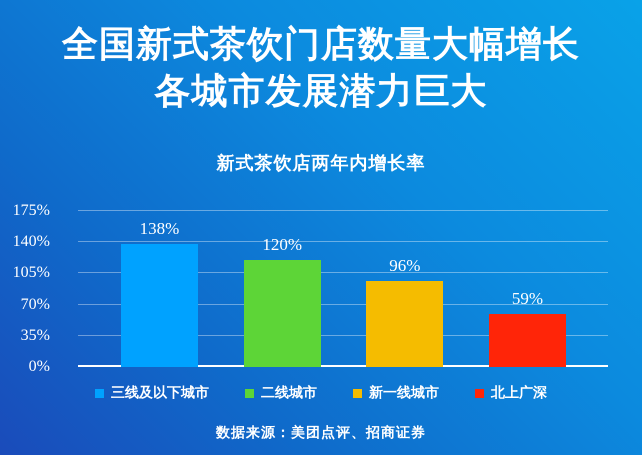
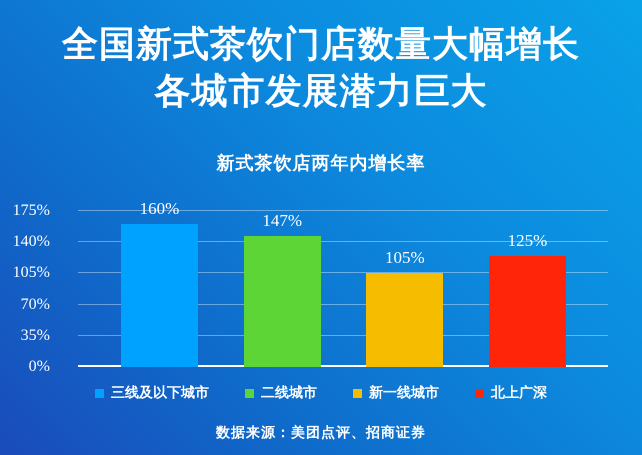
三线及以下城市: 138% -> 160%
二线城市: 120% -> 147%
新一线城市: 96% -> 105%
北上广深: 59% -> 125%
